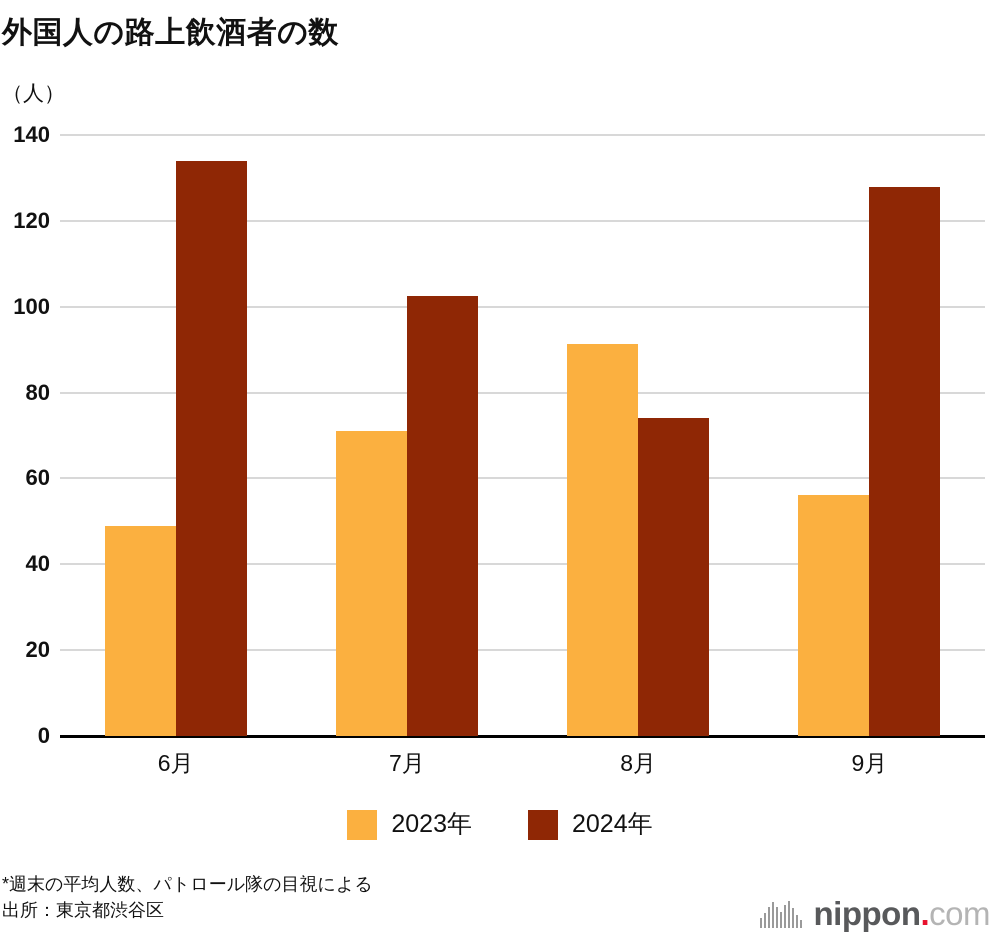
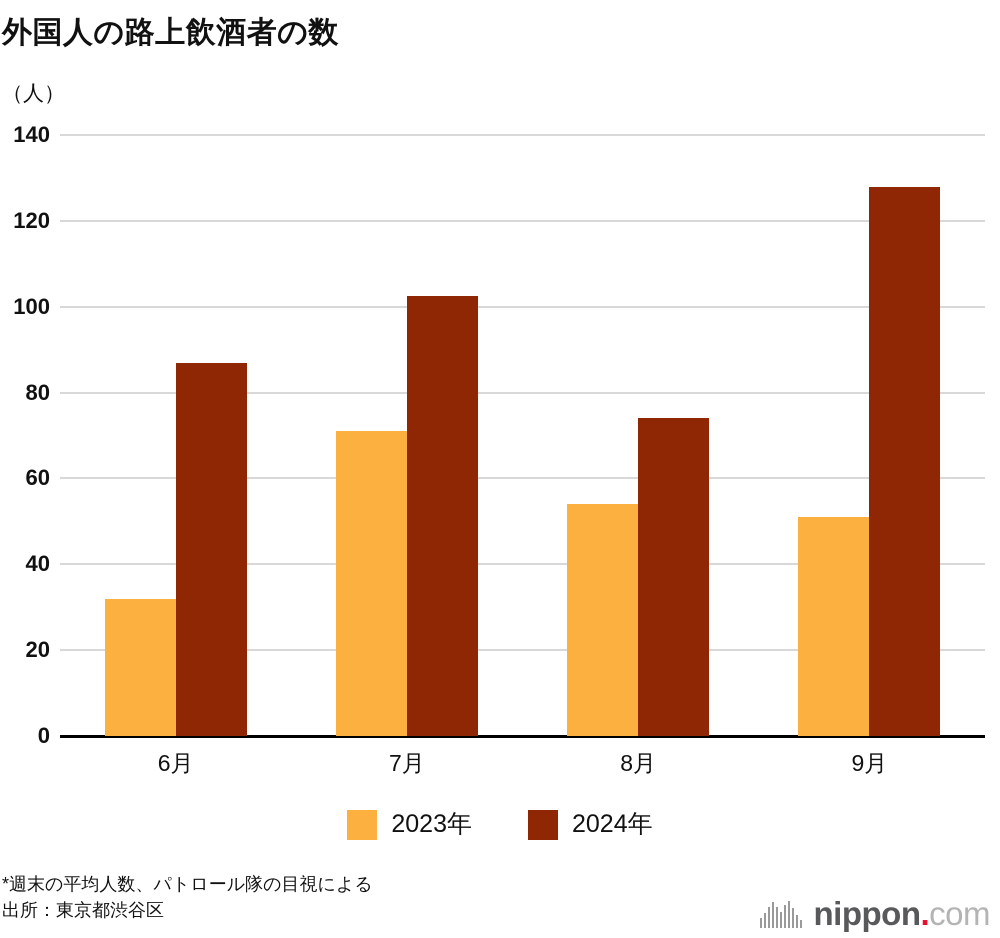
2023年/6月: 49 -> 32
2024年/6月: 134 -> 87
2023年/8月: 91 -> 54
2023年/9月: 56 -> 51
